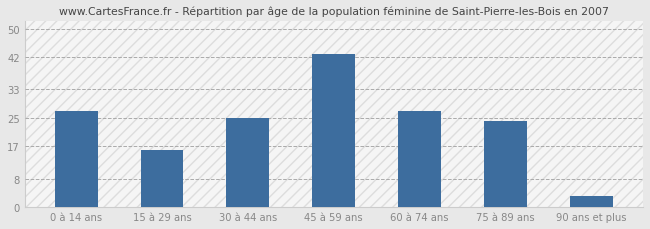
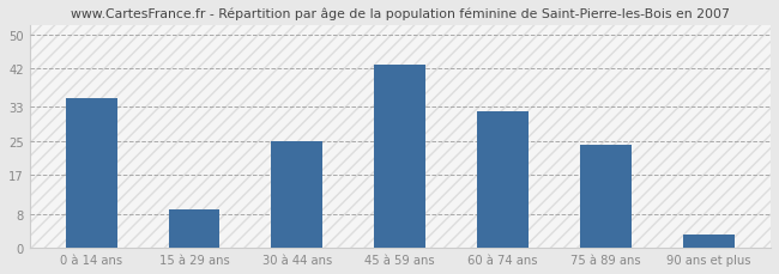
0 à 14 ans: 27 -> 35
15 à 29 ans: 16 -> 9
60 à 74 ans: 27 -> 32
